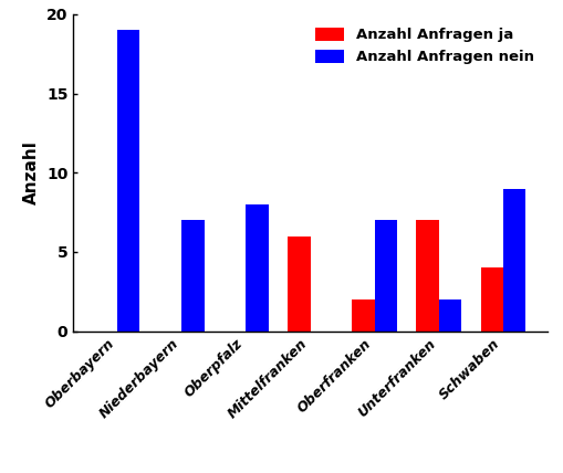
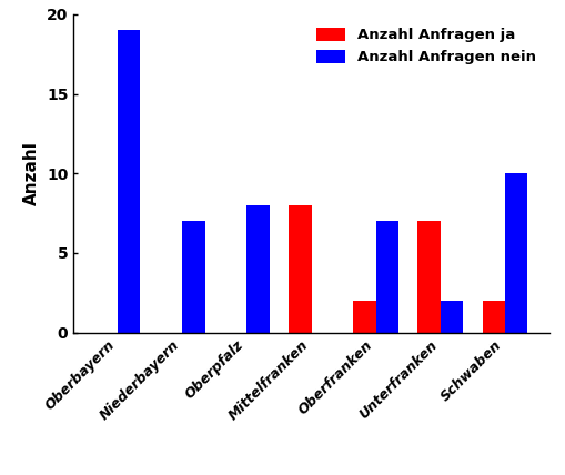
Anzahl Anfragen ja/Mittelfranken: 6 -> 8
Anzahl Anfragen ja/Schwaben: 4 -> 2
Anzahl Anfragen nein/Schwaben: 9 -> 10
